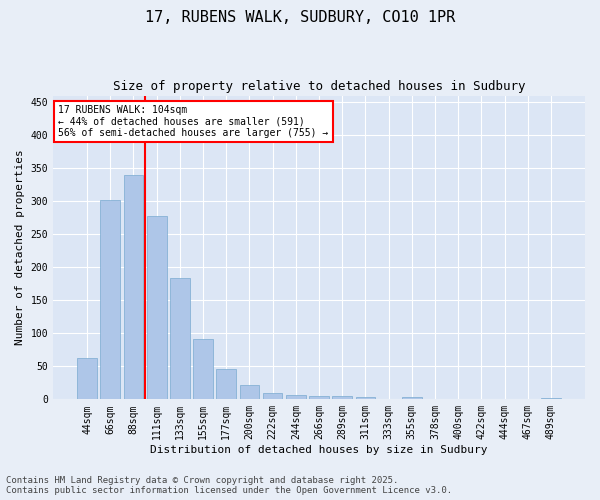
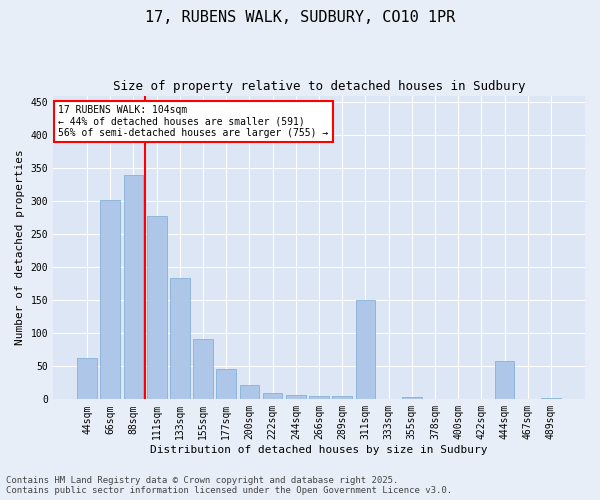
311sqm: 3 -> 150
444sqm: 1 -> 58
